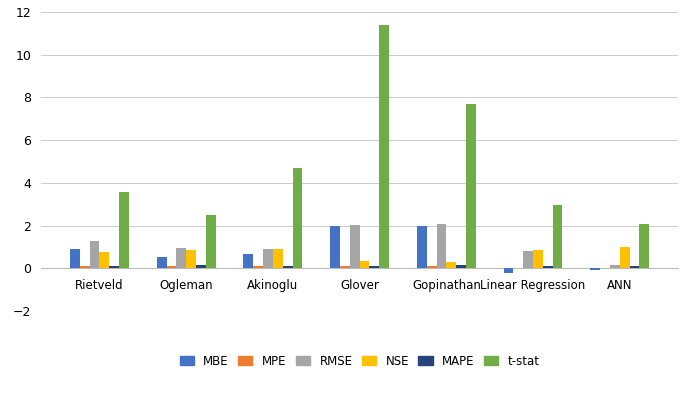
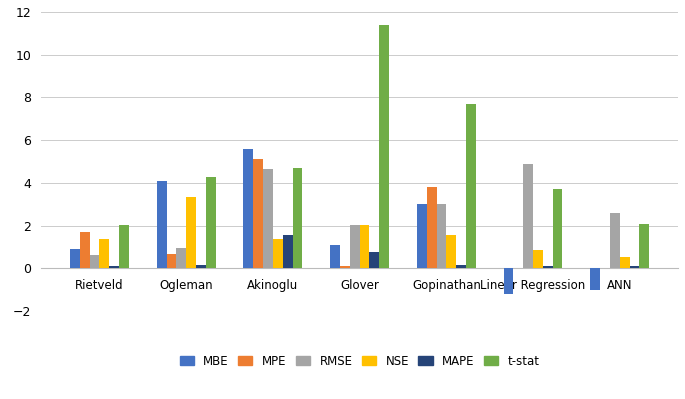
MPE/Rietveld: 0.1 -> 1.7
RMSE/Rietveld: 1.30 -> 0.65
NSE/Rietveld: 0.75 -> 1.40
t-stat/Rietveld: 3.60 -> 2.05
MBE/Ogleman: 0.55 -> 4.10
MPE/Ogleman: 0.1 -> 0.7
NSE/Ogleman: 0.85 -> 3.35
t-stat/Ogleman: 2.50 -> 4.30
MBE/Akinoglu: 0.70 -> 5.60
MPE/Akinoglu: 0.1 -> 5.1
RMSE/Akinoglu: 0.90 -> 4.65
NSE/Akinoglu: 0.90 -> 1.40
MAPE/Akinoglu: 0.10 -> 1.55
MBE/Glover: 2.00 -> 1.10
NSE/Glover: 0.35 -> 2.05
MAPE/Glover: 0.10 -> 0.75
MBE/Gopinathan: 2.00 -> 3.00
MPE/Gopinathan: 0.1 -> 3.8
RMSE/Gopinathan: 2.10 -> 3.00
NSE/Gopinathan: 0.30 -> 1.55
MBE/Linear Regression: -0.20 -> -1.20
RMSE/Linear Regression: 0.80 -> 4.90
t-stat/Linear Regression: 2.95 -> 3.70
MBE/ANN: -0.05 -> -1.00
RMSE/ANN: 0.15 -> 2.60
NSE/ANN: 1.00 -> 0.55
